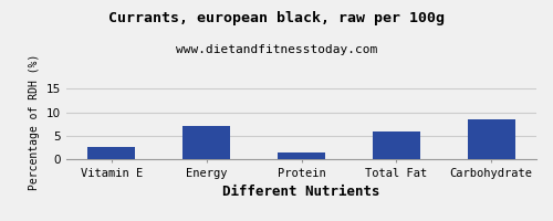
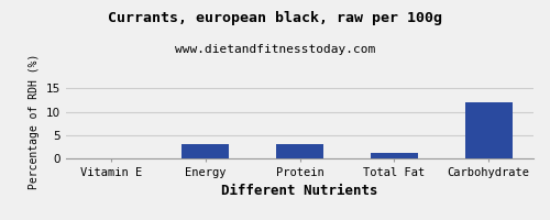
Vitamin E: 2.5 -> 0.1
Energy: 7.0 -> 3.0
Protein: 1.5 -> 3.0
Total Fat: 6.0 -> 1.1
Carbohydrate: 8.5 -> 12.1
